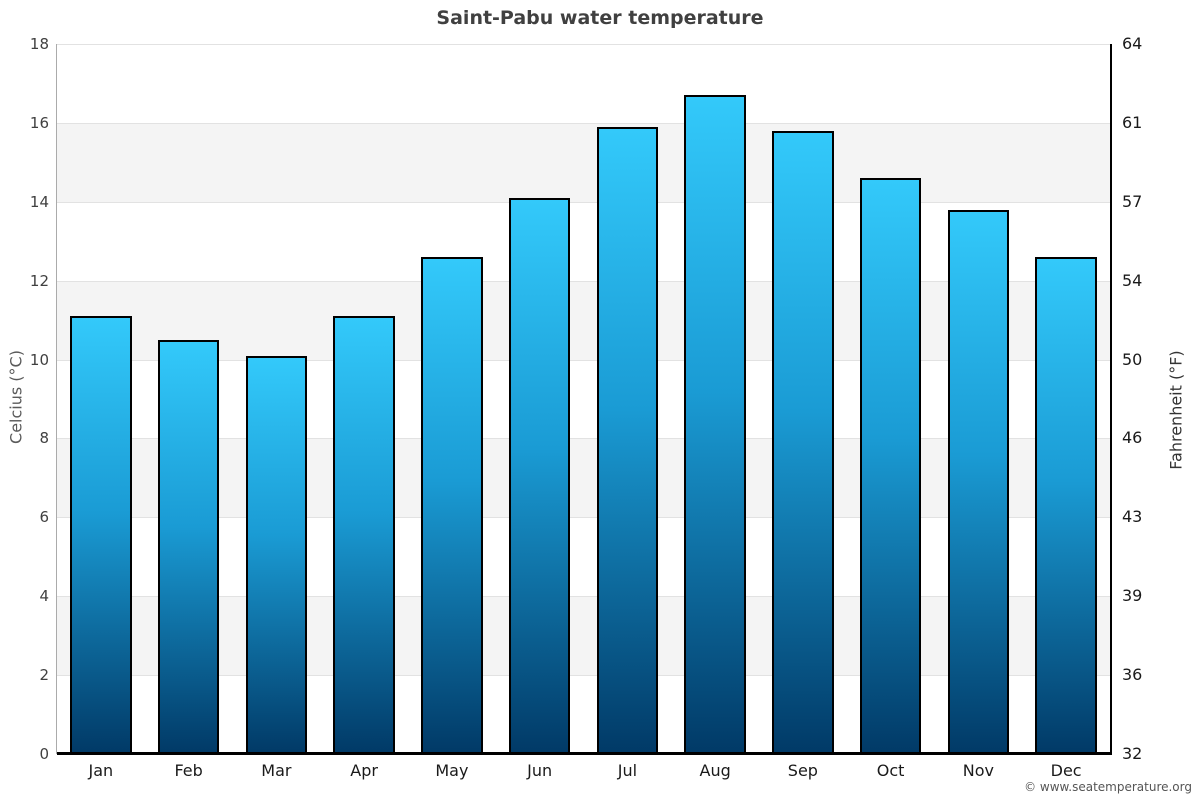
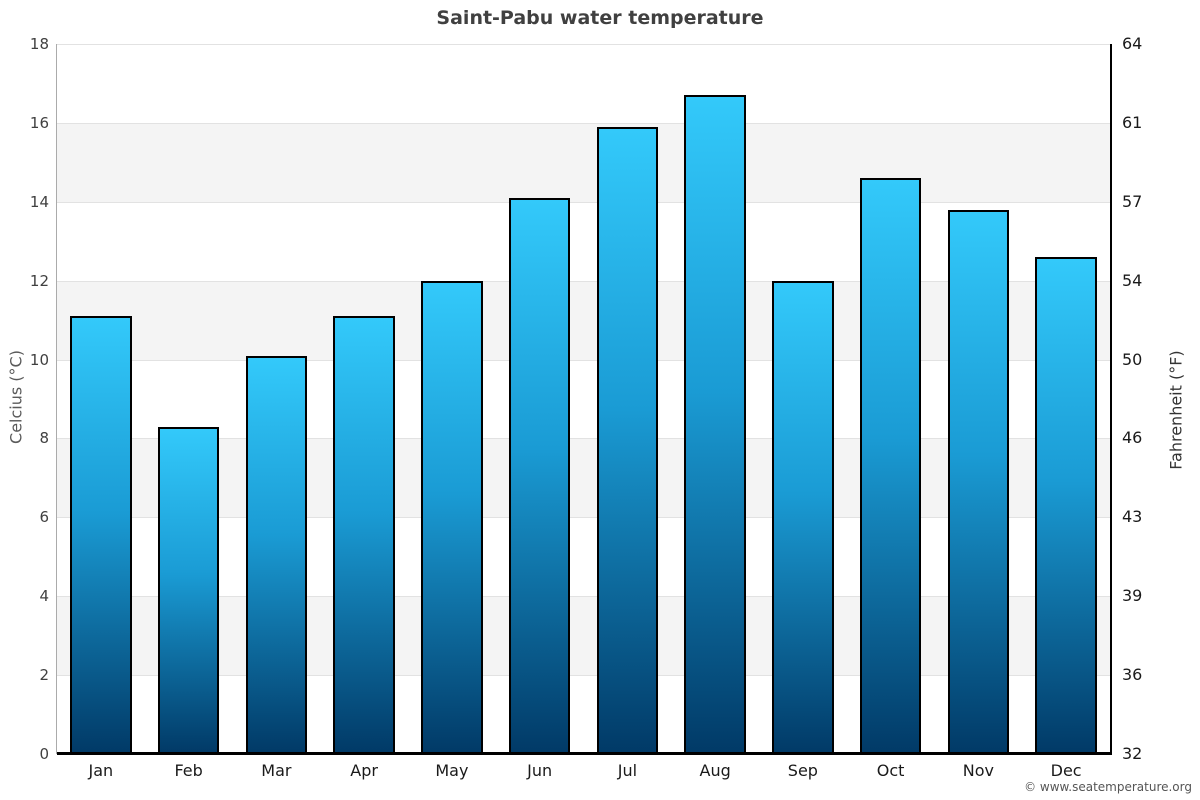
Feb: 10.5 -> 8.3
May: 12.6 -> 12.0
Sep: 15.8 -> 12.0
